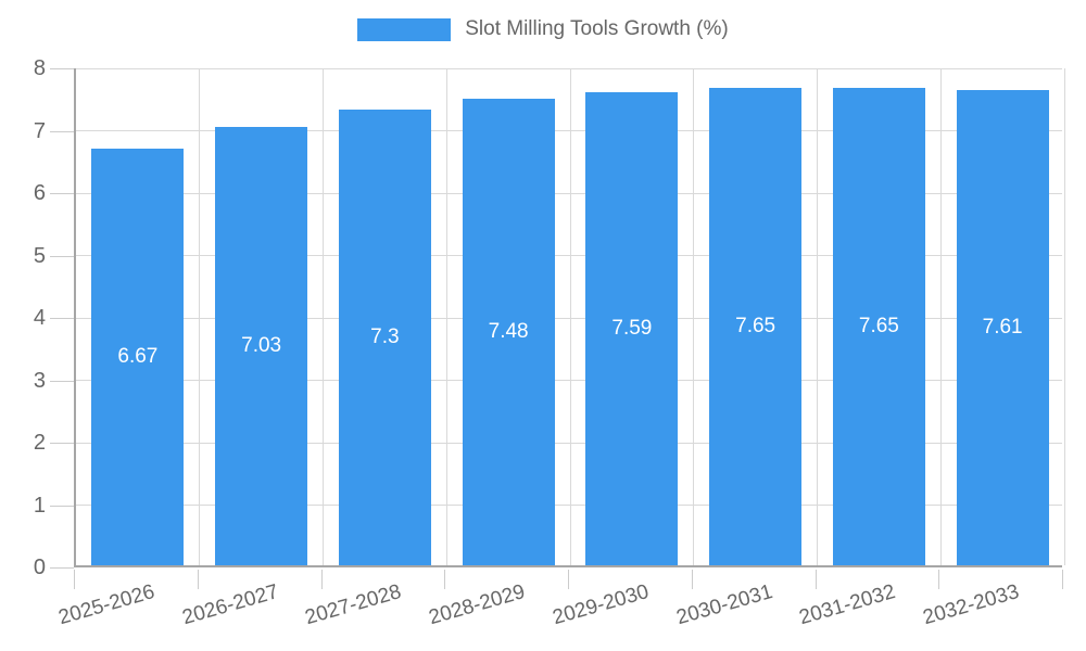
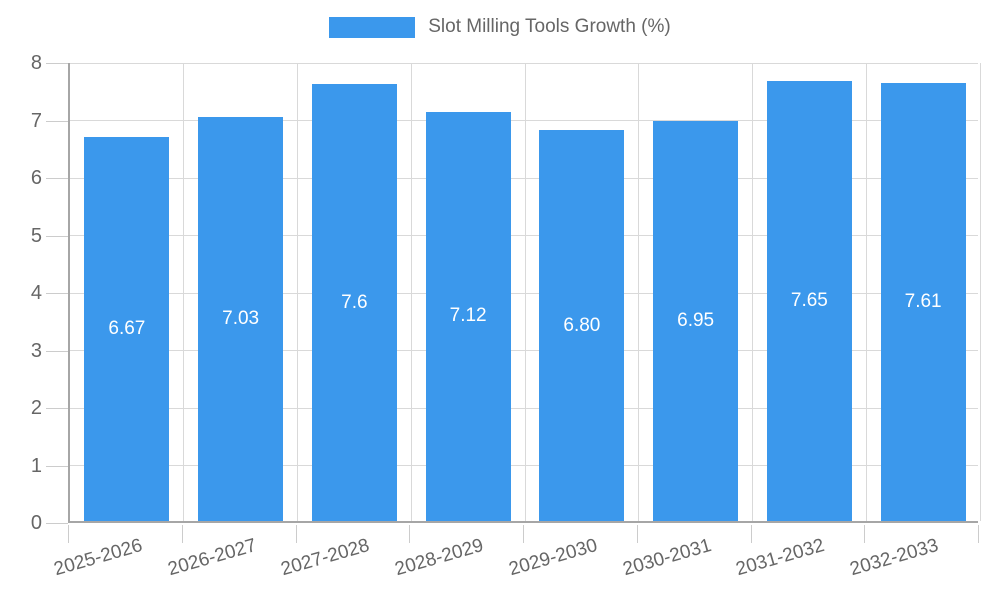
2027-2028: 7.3 -> 7.6
2028-2029: 7.48 -> 7.12
2029-2030: 7.59 -> 6.80
2030-2031: 7.65 -> 6.95
